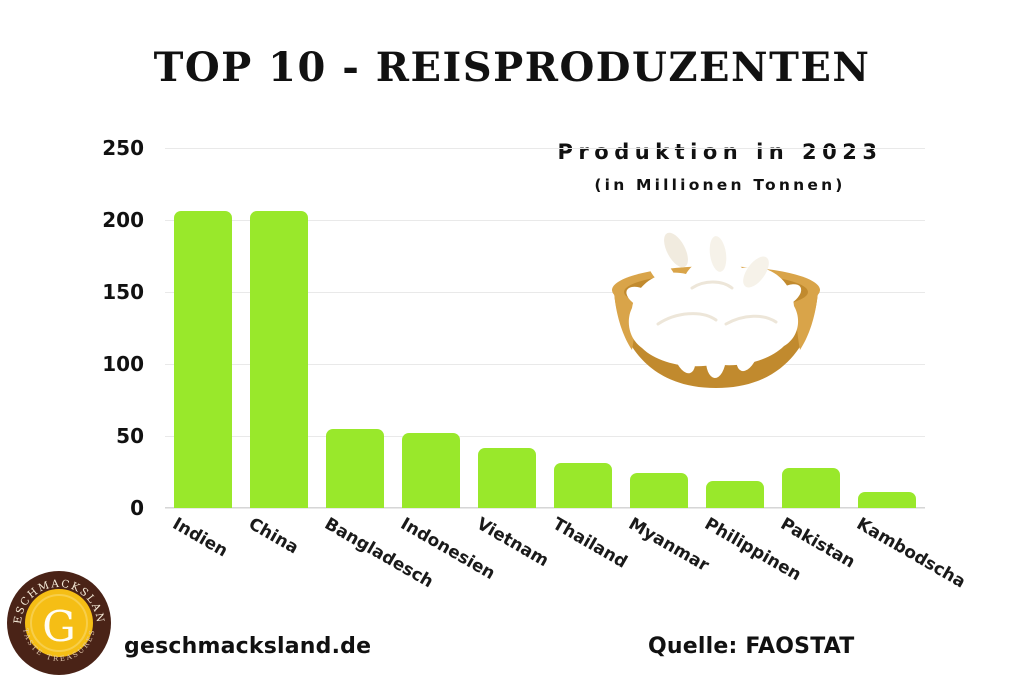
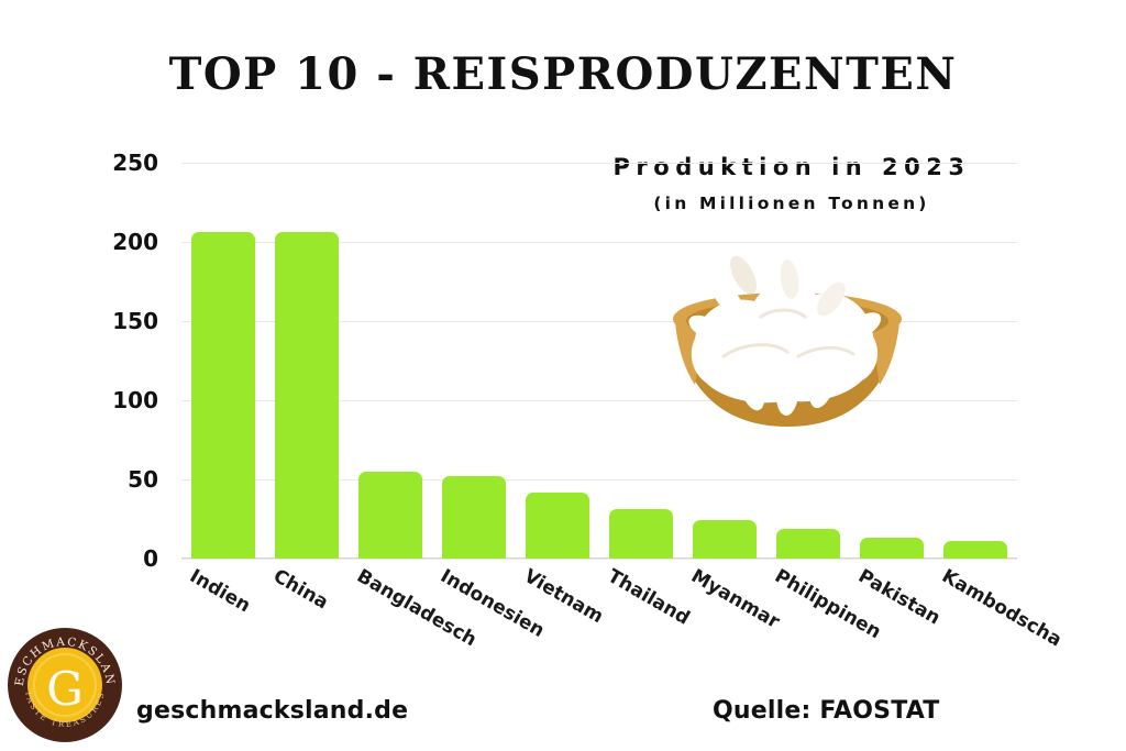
Pakistan: 28 -> 13
